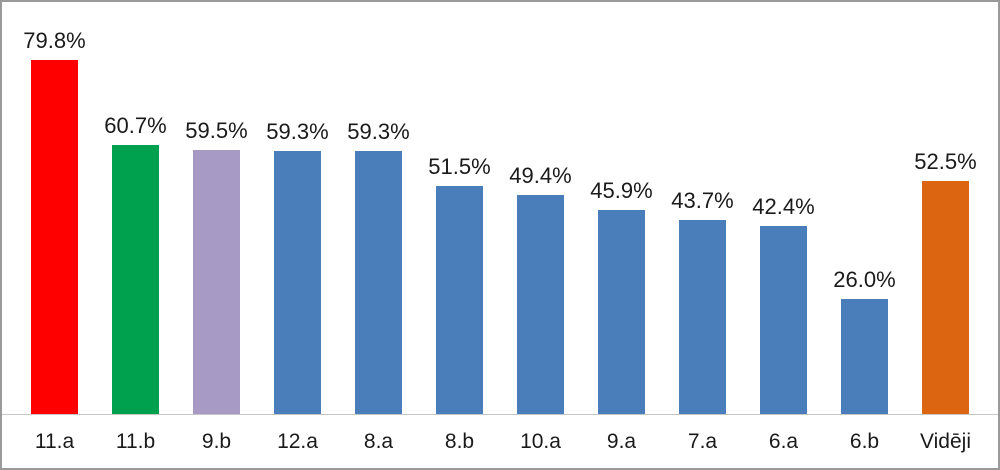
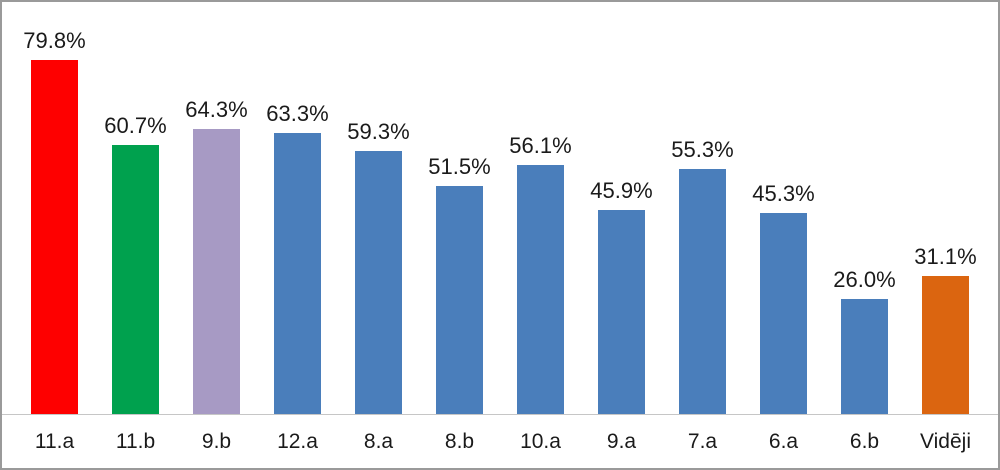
9.b: 59.5% -> 64.3%
12.a: 59.3% -> 63.3%
10.a: 49.4% -> 56.1%
7.a: 43.7% -> 55.3%
6.a: 42.4% -> 45.3%
Vidēji: 52.5% -> 31.1%
